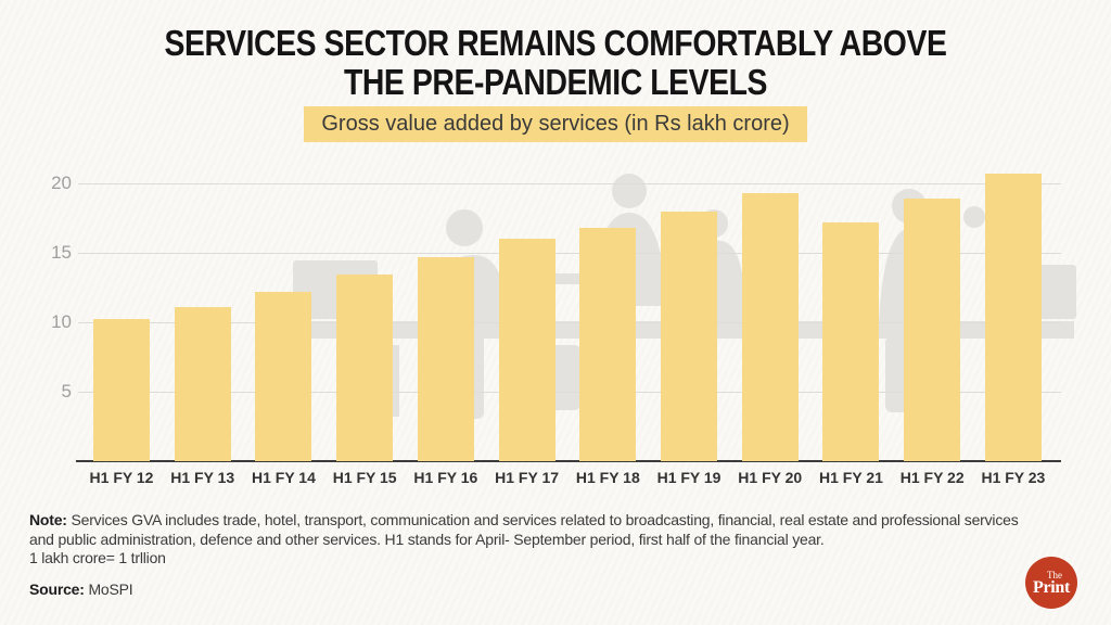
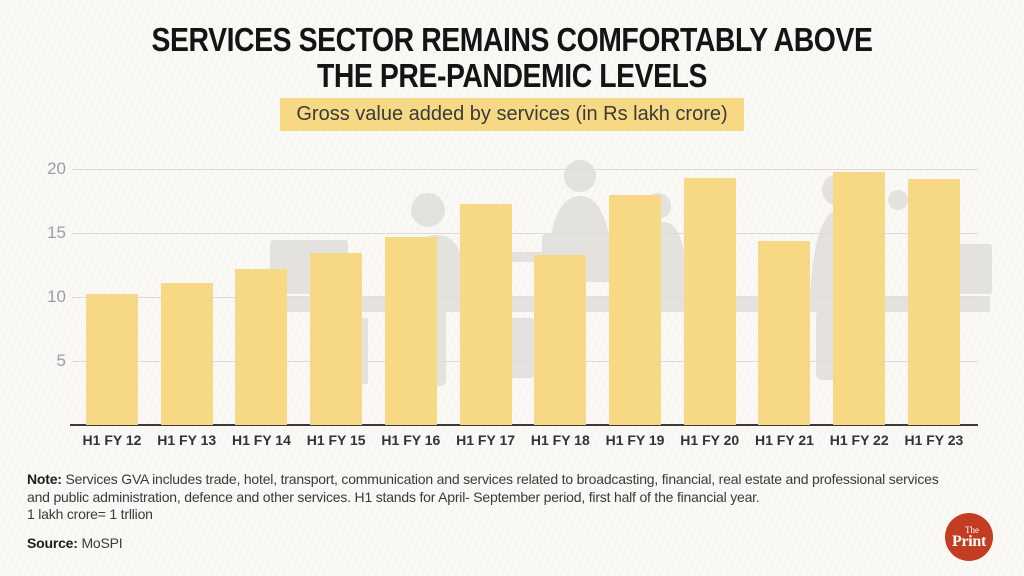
H1 FY 17: 16.0 -> 17.3
H1 FY 18: 16.8 -> 13.3
H1 FY 21: 17.2 -> 14.4
H1 FY 22: 18.9 -> 19.8
H1 FY 23: 20.7 -> 19.2
